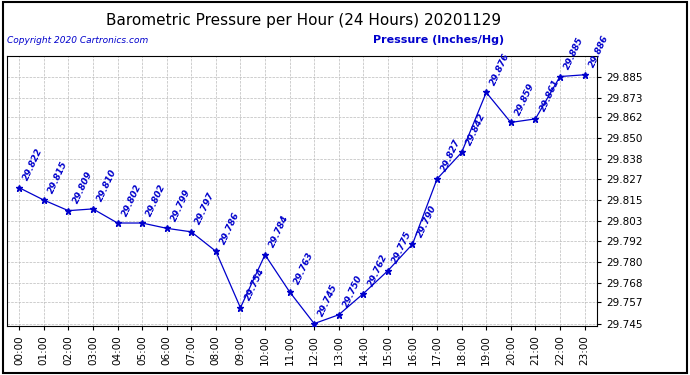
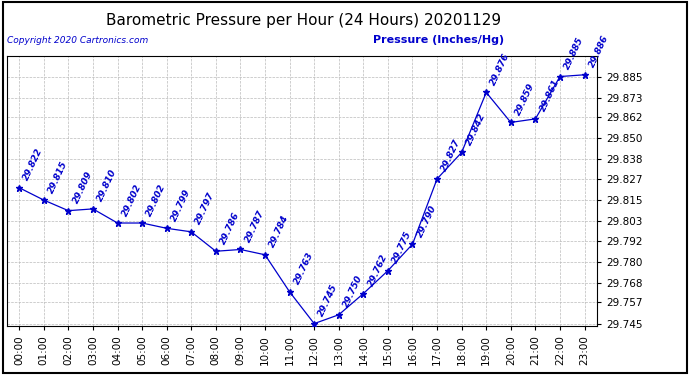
09:00: 29.754 -> 29.787
